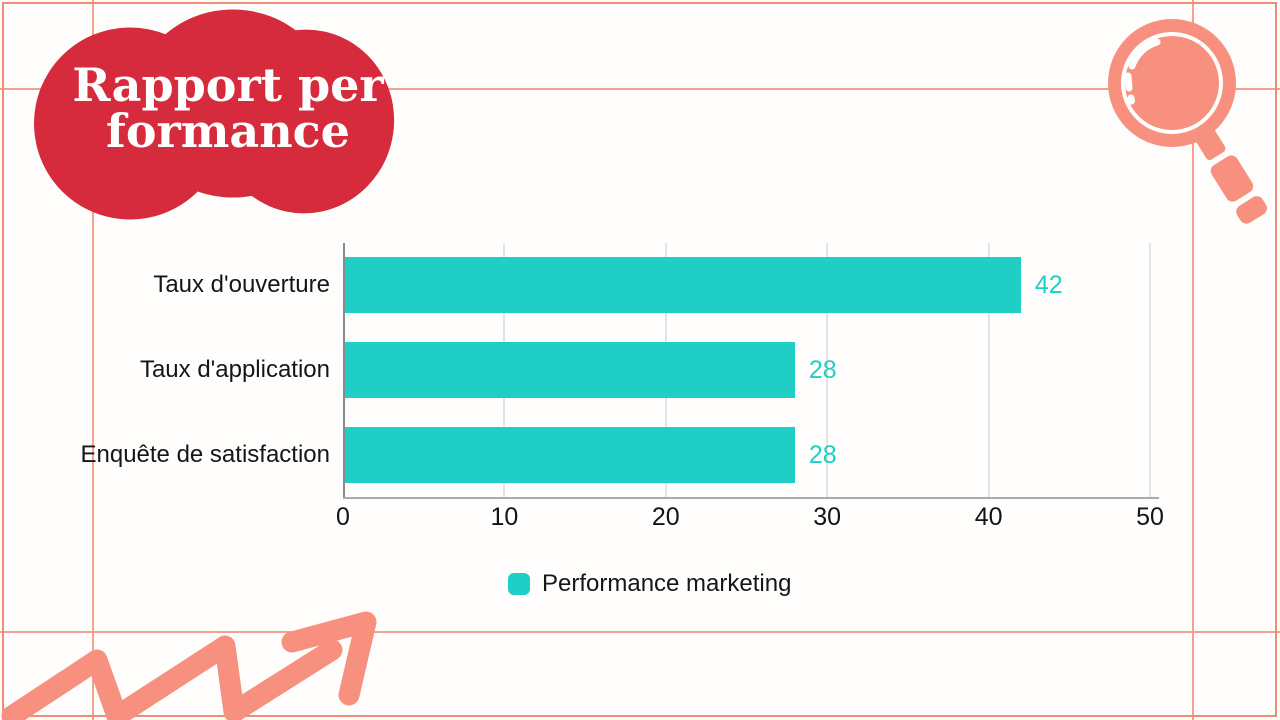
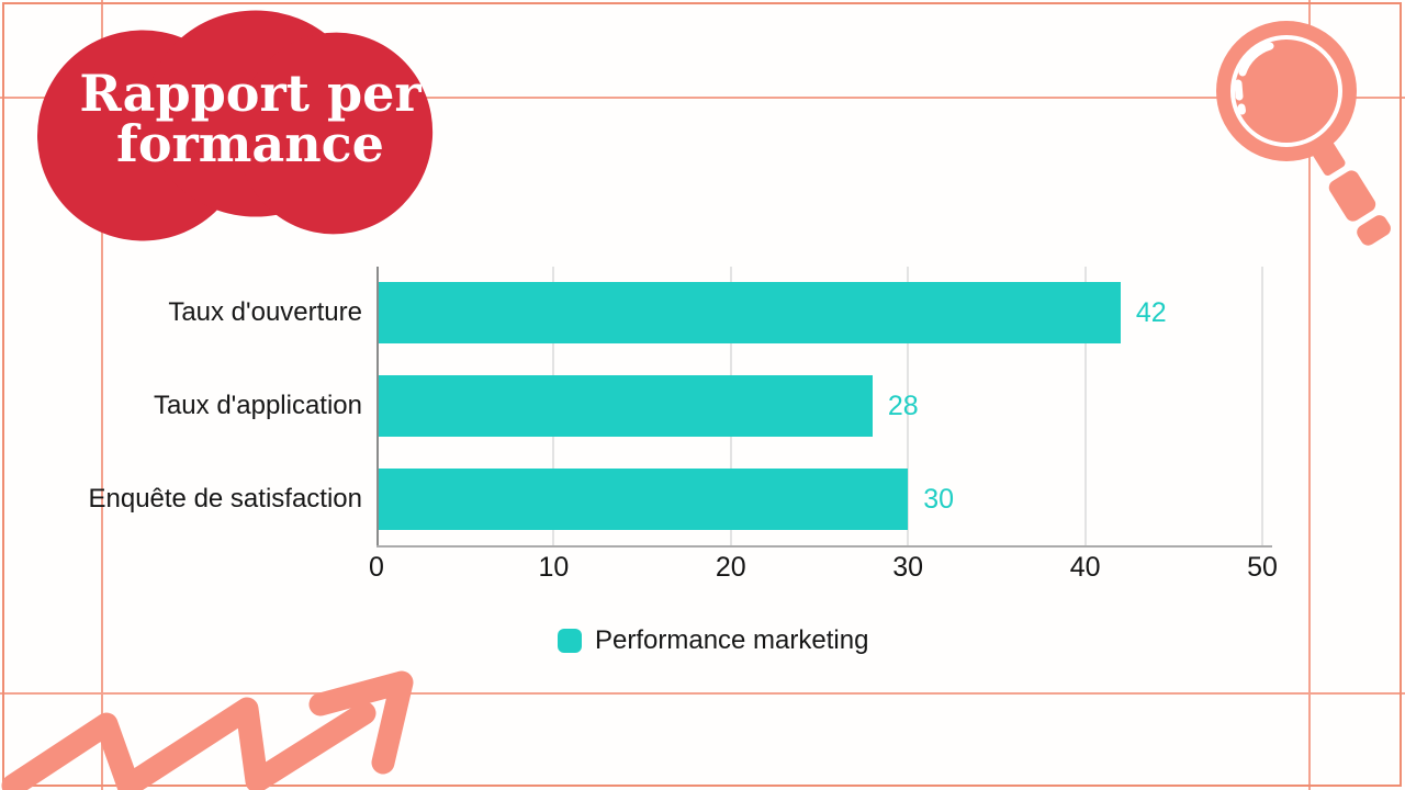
Enquête de satisfaction: 28 -> 30
